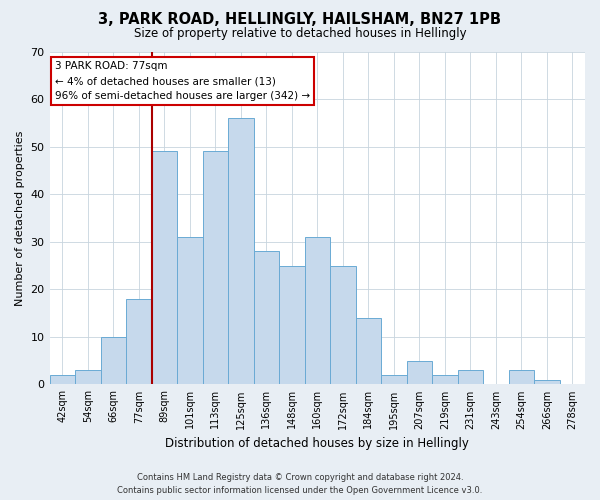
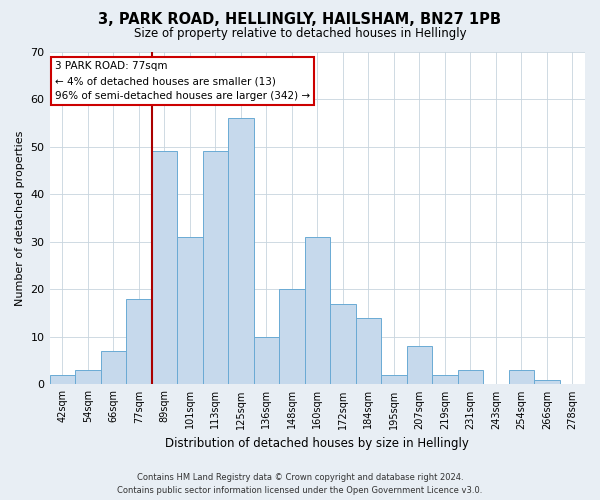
66sqm: 10 -> 7
136sqm: 28 -> 10
148sqm: 25 -> 20
172sqm: 25 -> 17
207sqm: 5 -> 8
